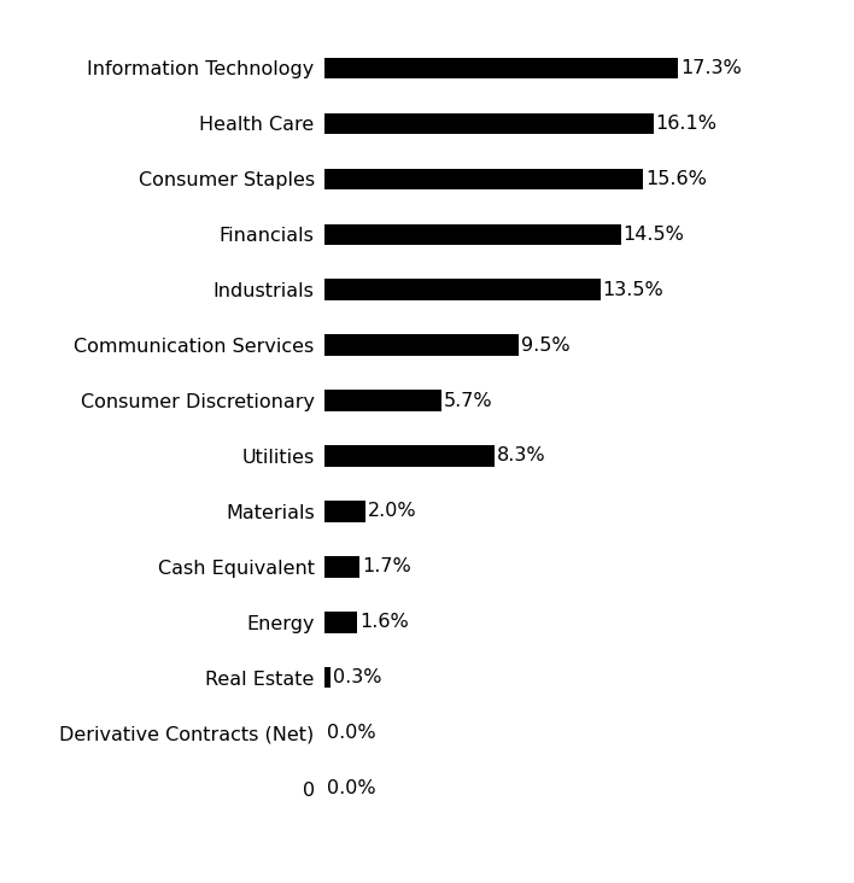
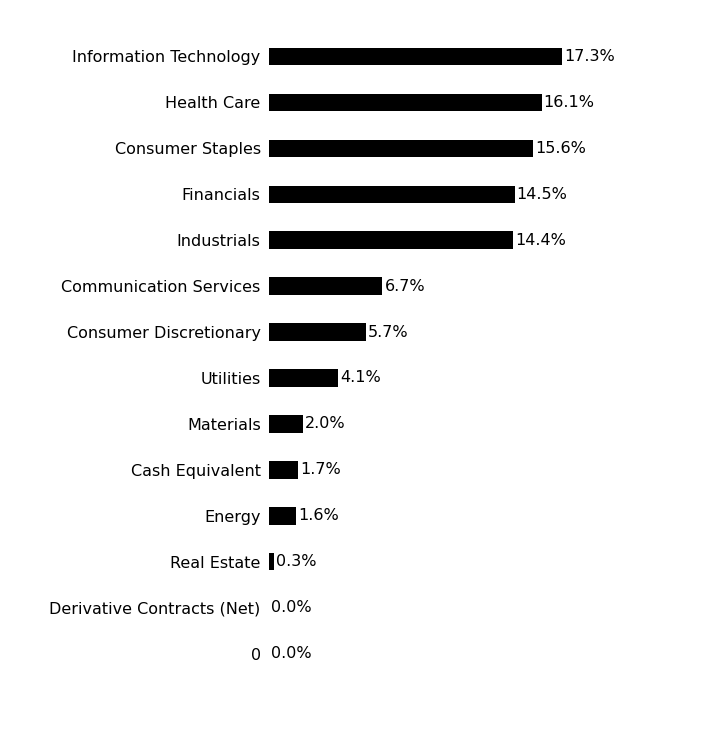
Industrials: 13.5% -> 14.4%
Communication Services: 9.5% -> 6.7%
Utilities: 8.3% -> 4.1%
